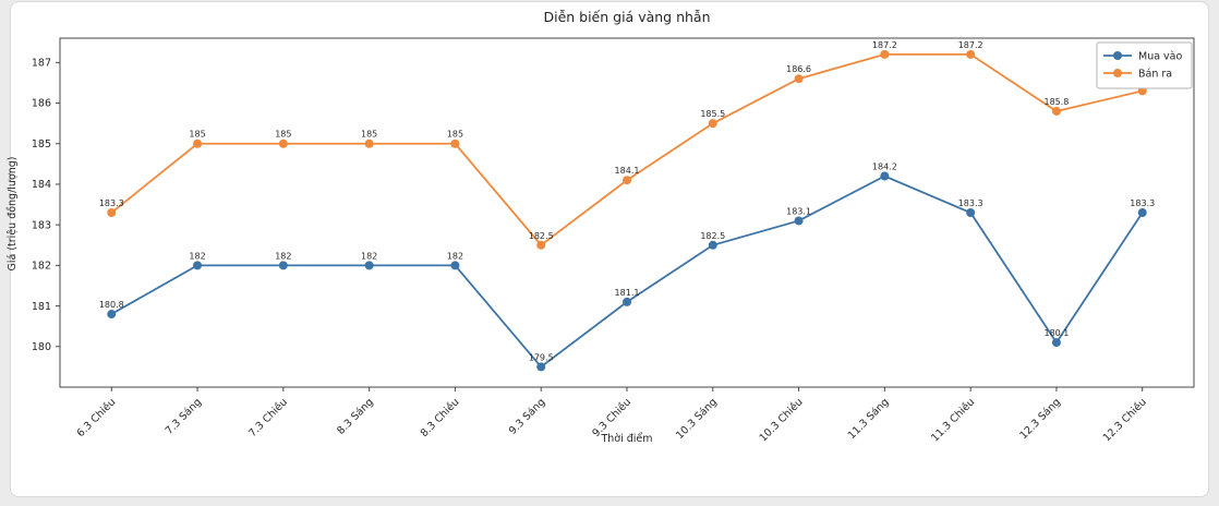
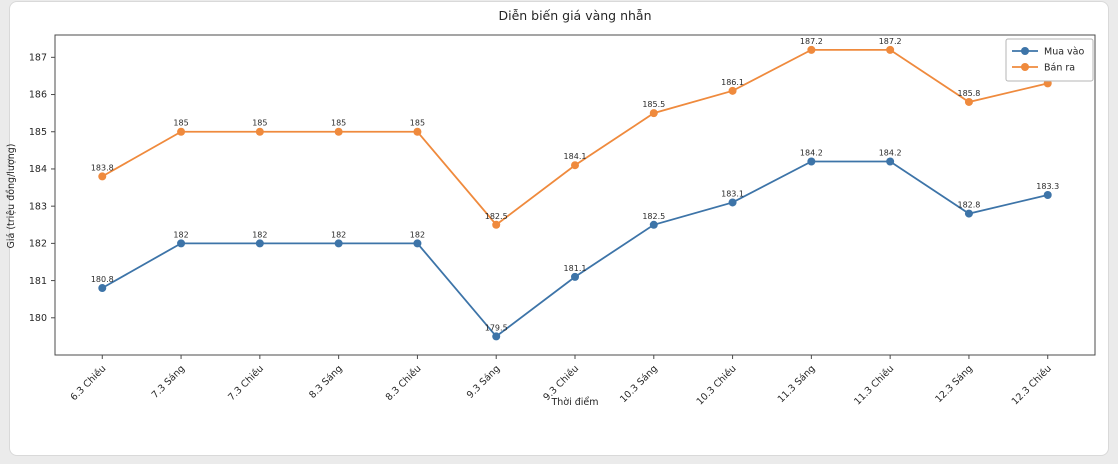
Bán ra/6.3 Chiều: 183.3 -> 183.8
Bán ra/10.3 Chiều: 186.6 -> 186.1
Mua vào/11.3 Chiều: 183.3 -> 184.2
Mua vào/12.3 Sáng: 180.1 -> 182.8
